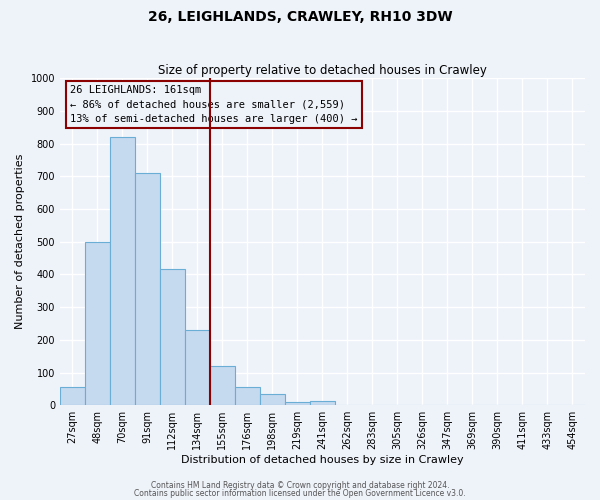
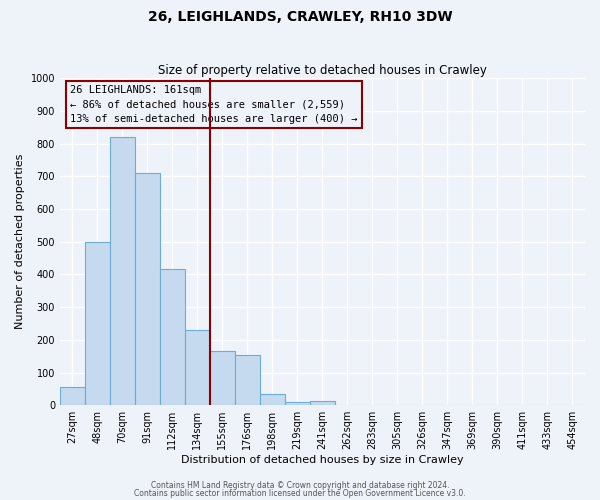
155sqm: 120 -> 165
176sqm: 57 -> 155
